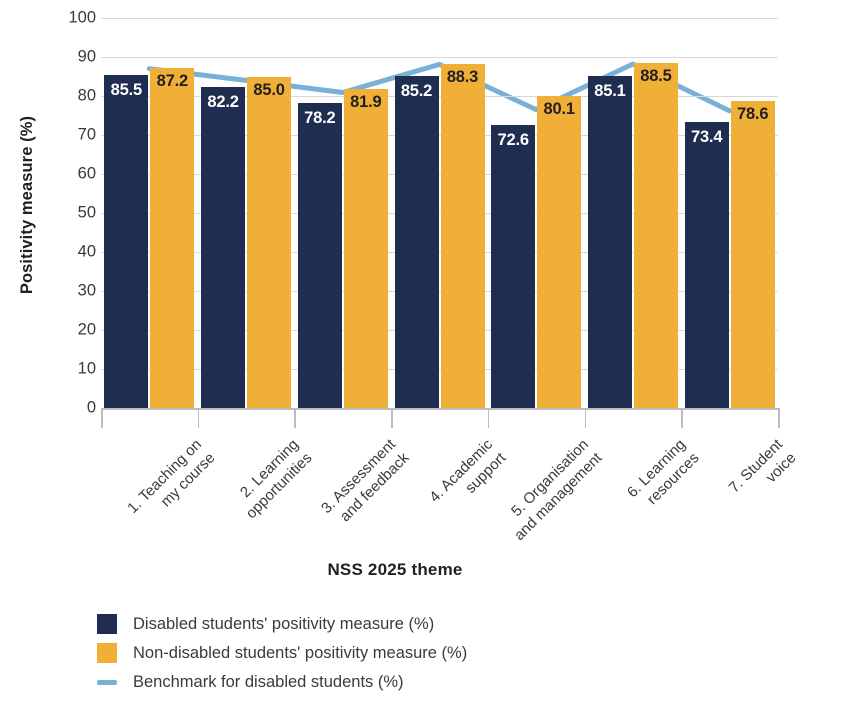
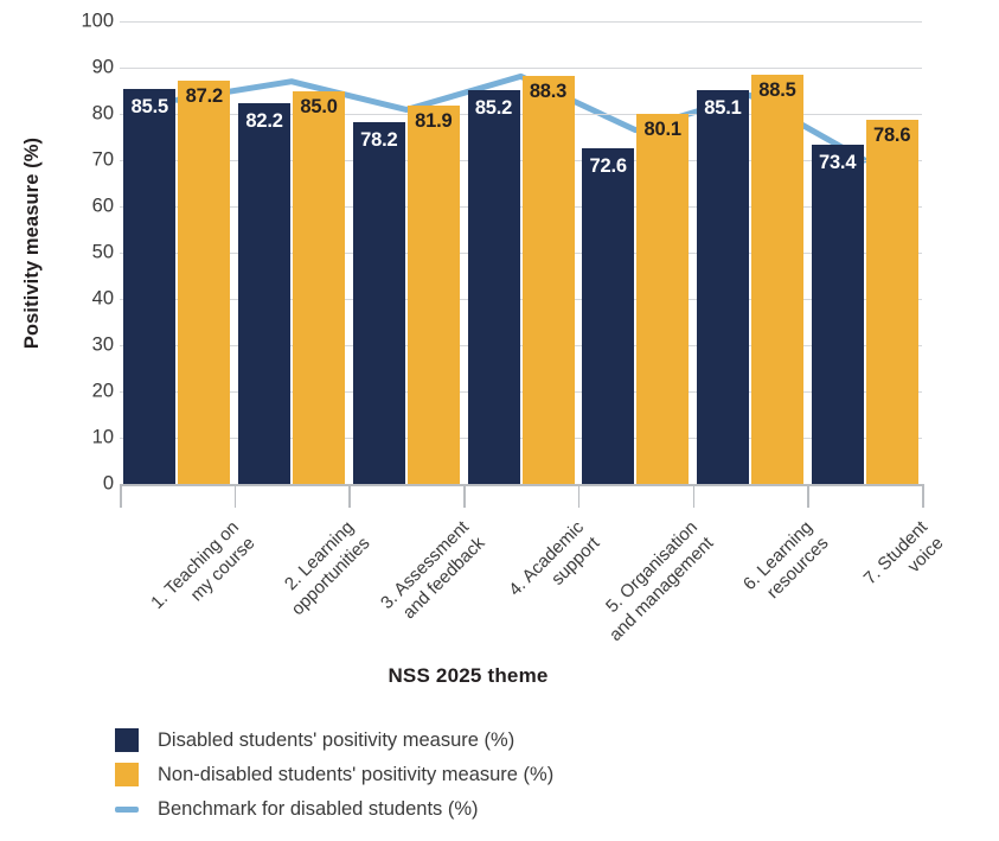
Benchmark for disabled students (%)/1. Teaching on my course: 87 -> 83
Benchmark for disabled students (%)/2. Learning opportunities: 84 -> 87
Benchmark for disabled students (%)/6. Learning resources: 88 -> 84
Benchmark for disabled students (%)/7. Student voice: 76 -> 70
